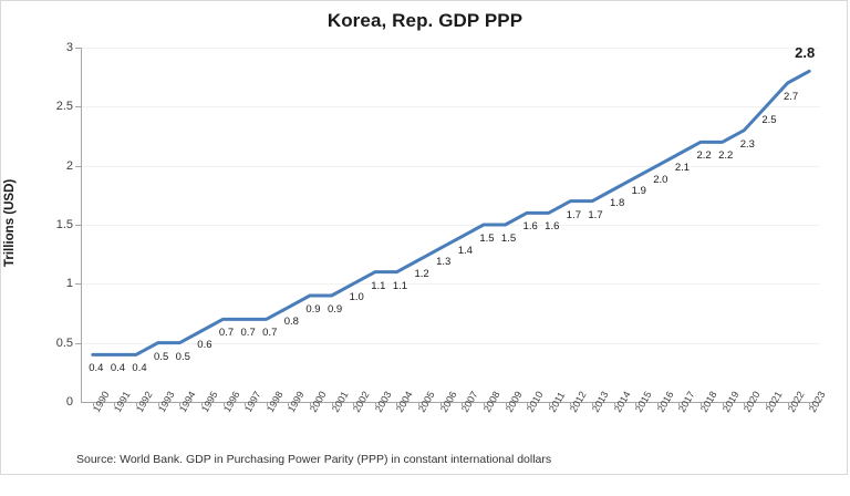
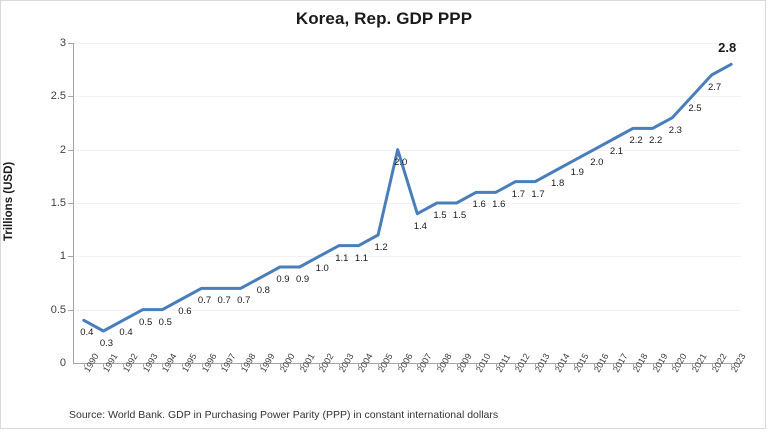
1991: 0.4 -> 0.3
2006: 1.3 -> 2.0
